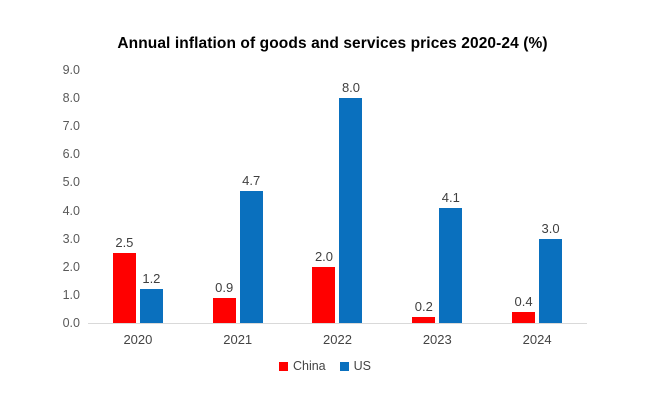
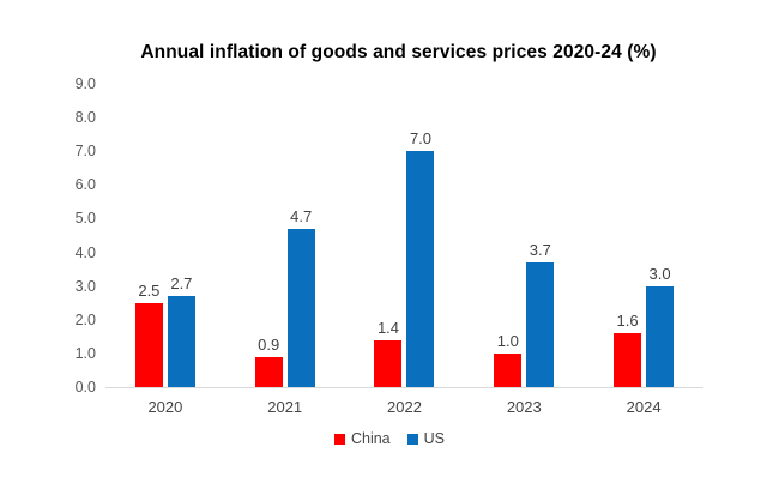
US/2020: 1.2 -> 2.7
China/2022: 2.0 -> 1.4
US/2022: 8.0 -> 7.0
China/2023: 0.2 -> 1.0
US/2023: 4.1 -> 3.7
China/2024: 0.4 -> 1.6
